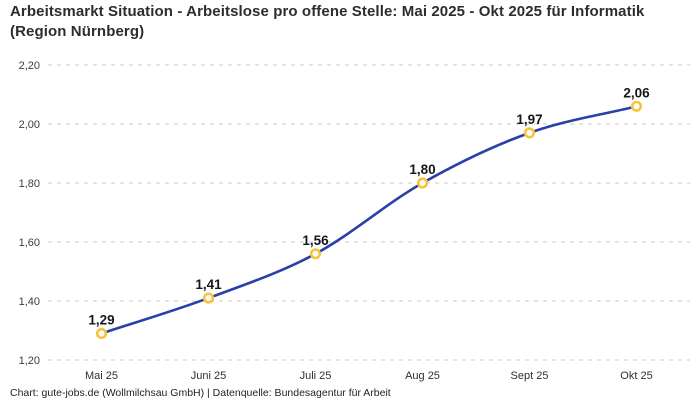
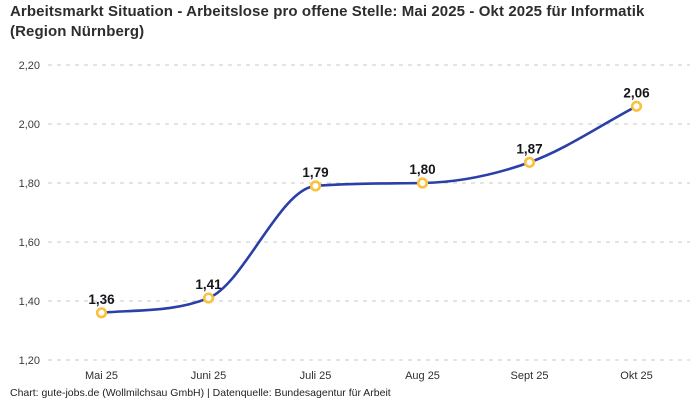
Mai 25: 1,29 -> 1,36
Juli 25: 1,56 -> 1,79
Sept 25: 1,97 -> 1,87
